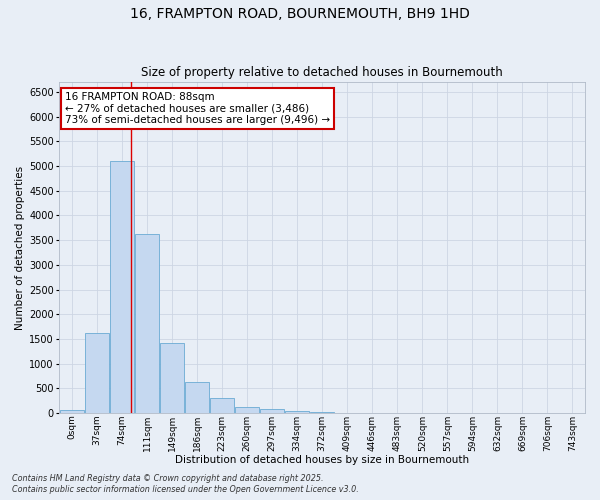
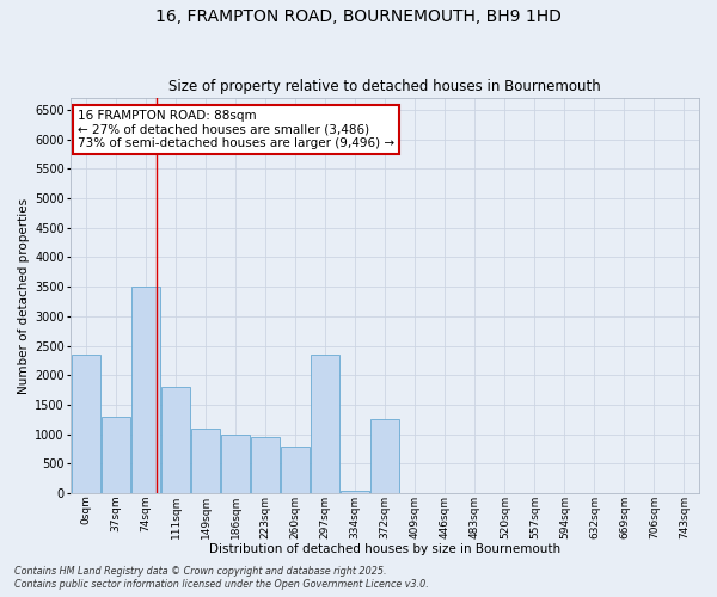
0sqm: 60 -> 2350
37sqm: 1620 -> 1300
74sqm: 5100 -> 3500
111sqm: 3620 -> 1800
149sqm: 1420 -> 1100
186sqm: 620 -> 1000
223sqm: 310 -> 950
260sqm: 130 -> 800
297sqm: 80 -> 2350
372sqm: 30 -> 1250
